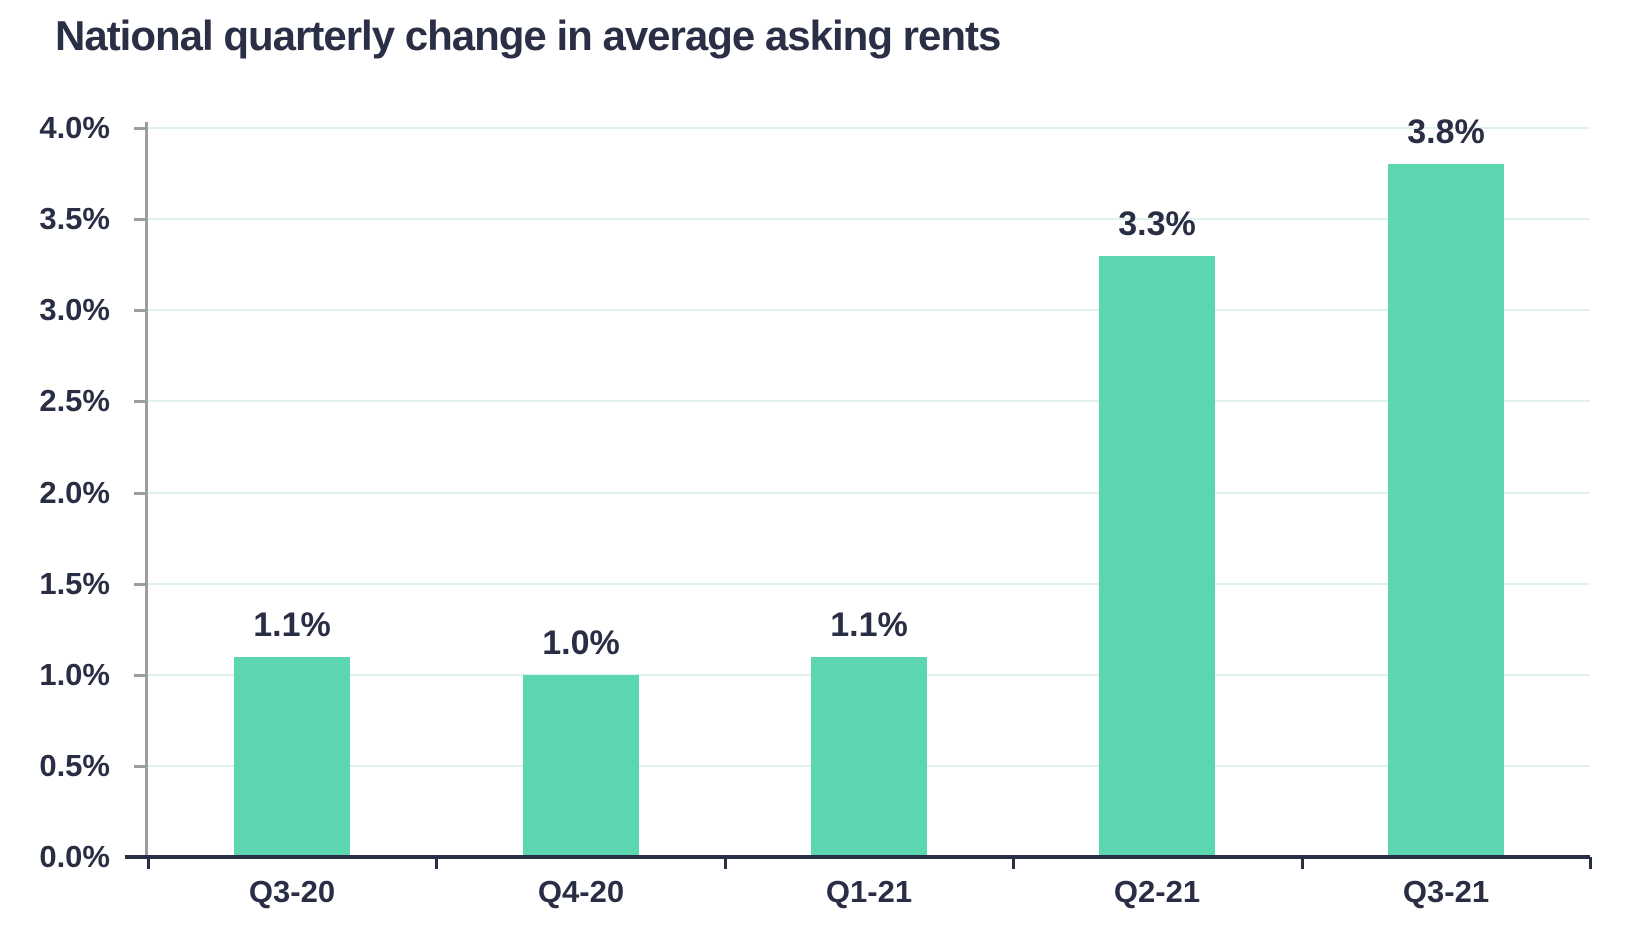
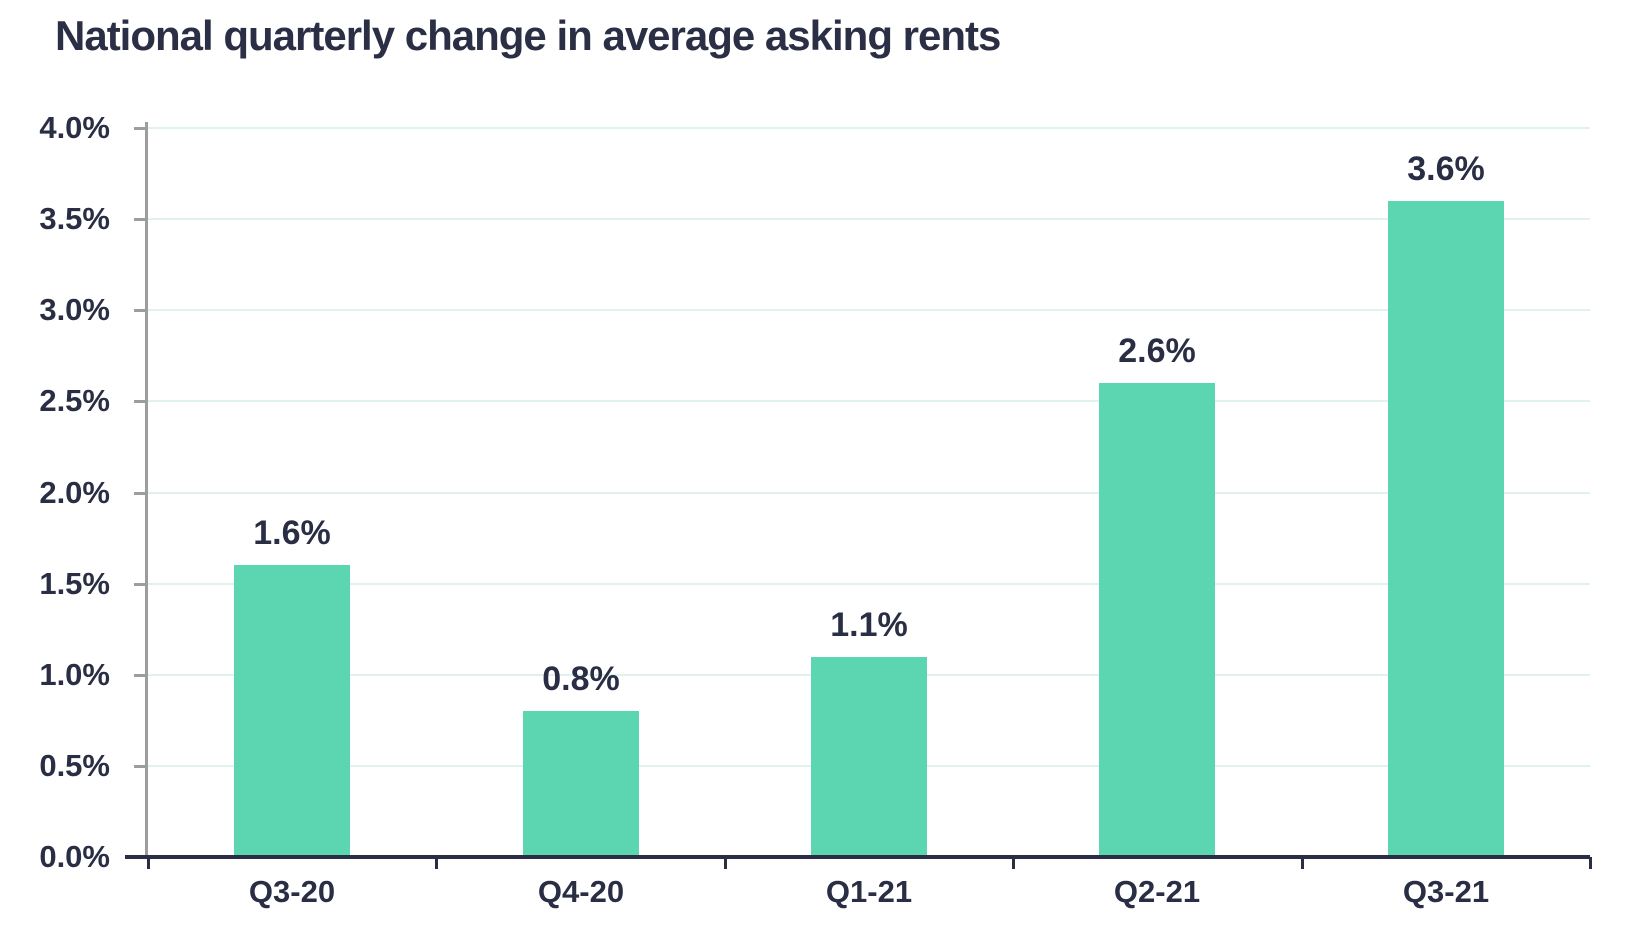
Q3-20: 1.1% -> 1.6%
Q4-20: 1.0% -> 0.8%
Q2-21: 3.3% -> 2.6%
Q3-21: 3.8% -> 3.6%
